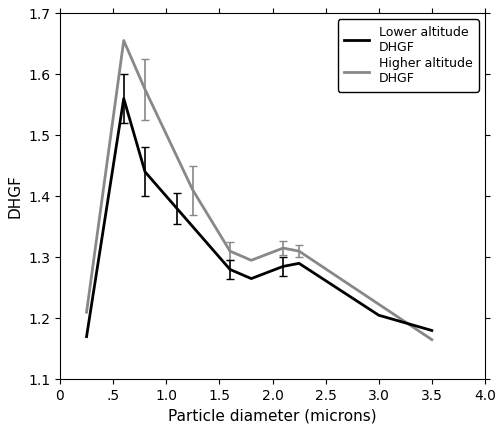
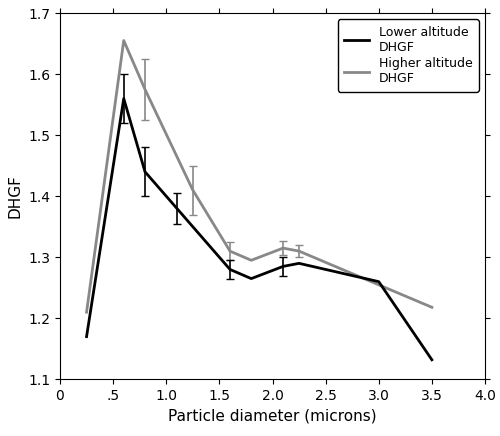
Lower altitude DHGF/3.0: 1.205 -> 1.260
Lower altitude DHGF/3.5: 1.180 -> 1.132
Higher altitude DHGF/3.5: 1.165 -> 1.218
